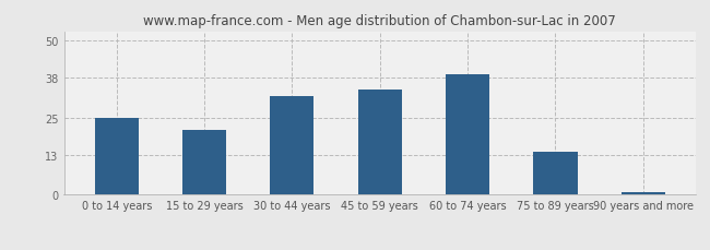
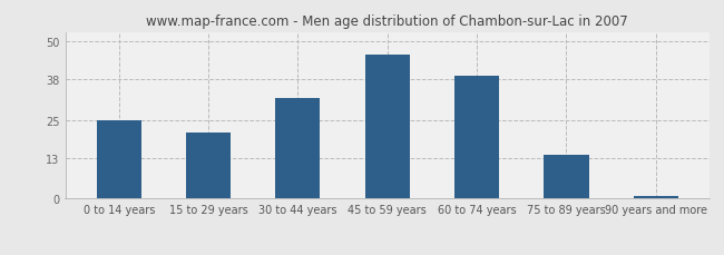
45 to 59 years: 34 -> 46
